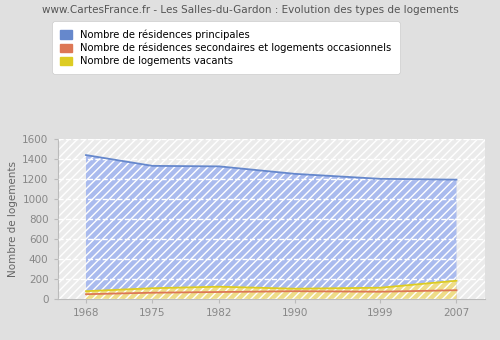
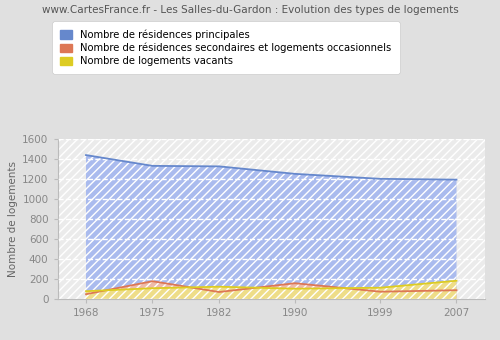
Nombre de résidences secondaires et logements occasionnels/1975: 60 -> 180
Nombre de résidences secondaires et logements occasionnels/1990: 80 -> 160
